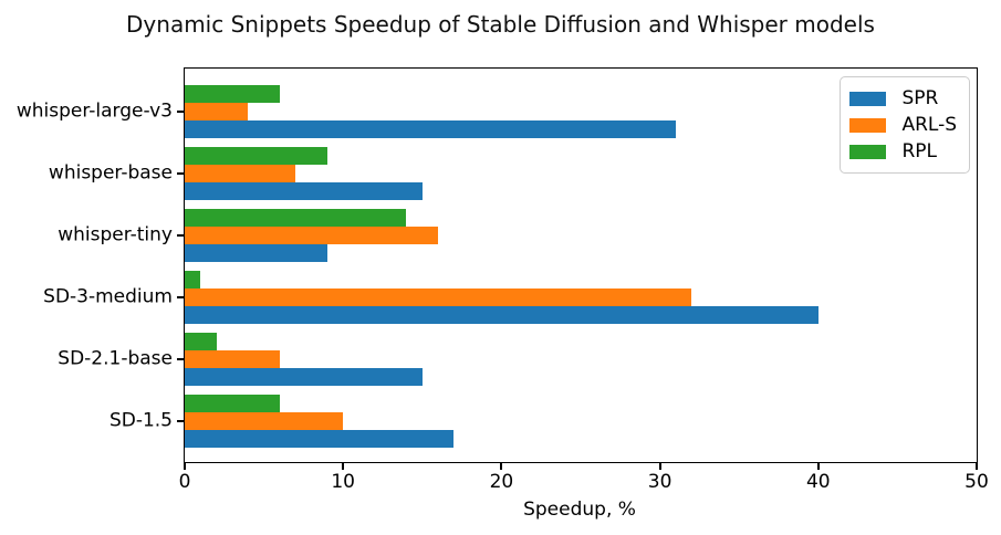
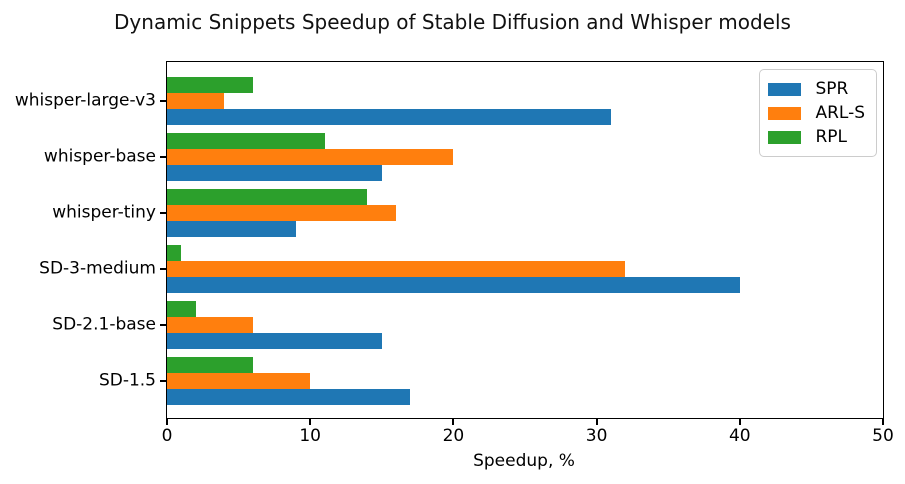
ARL-S/whisper-base: 7 -> 20
RPL/whisper-base: 9 -> 11
